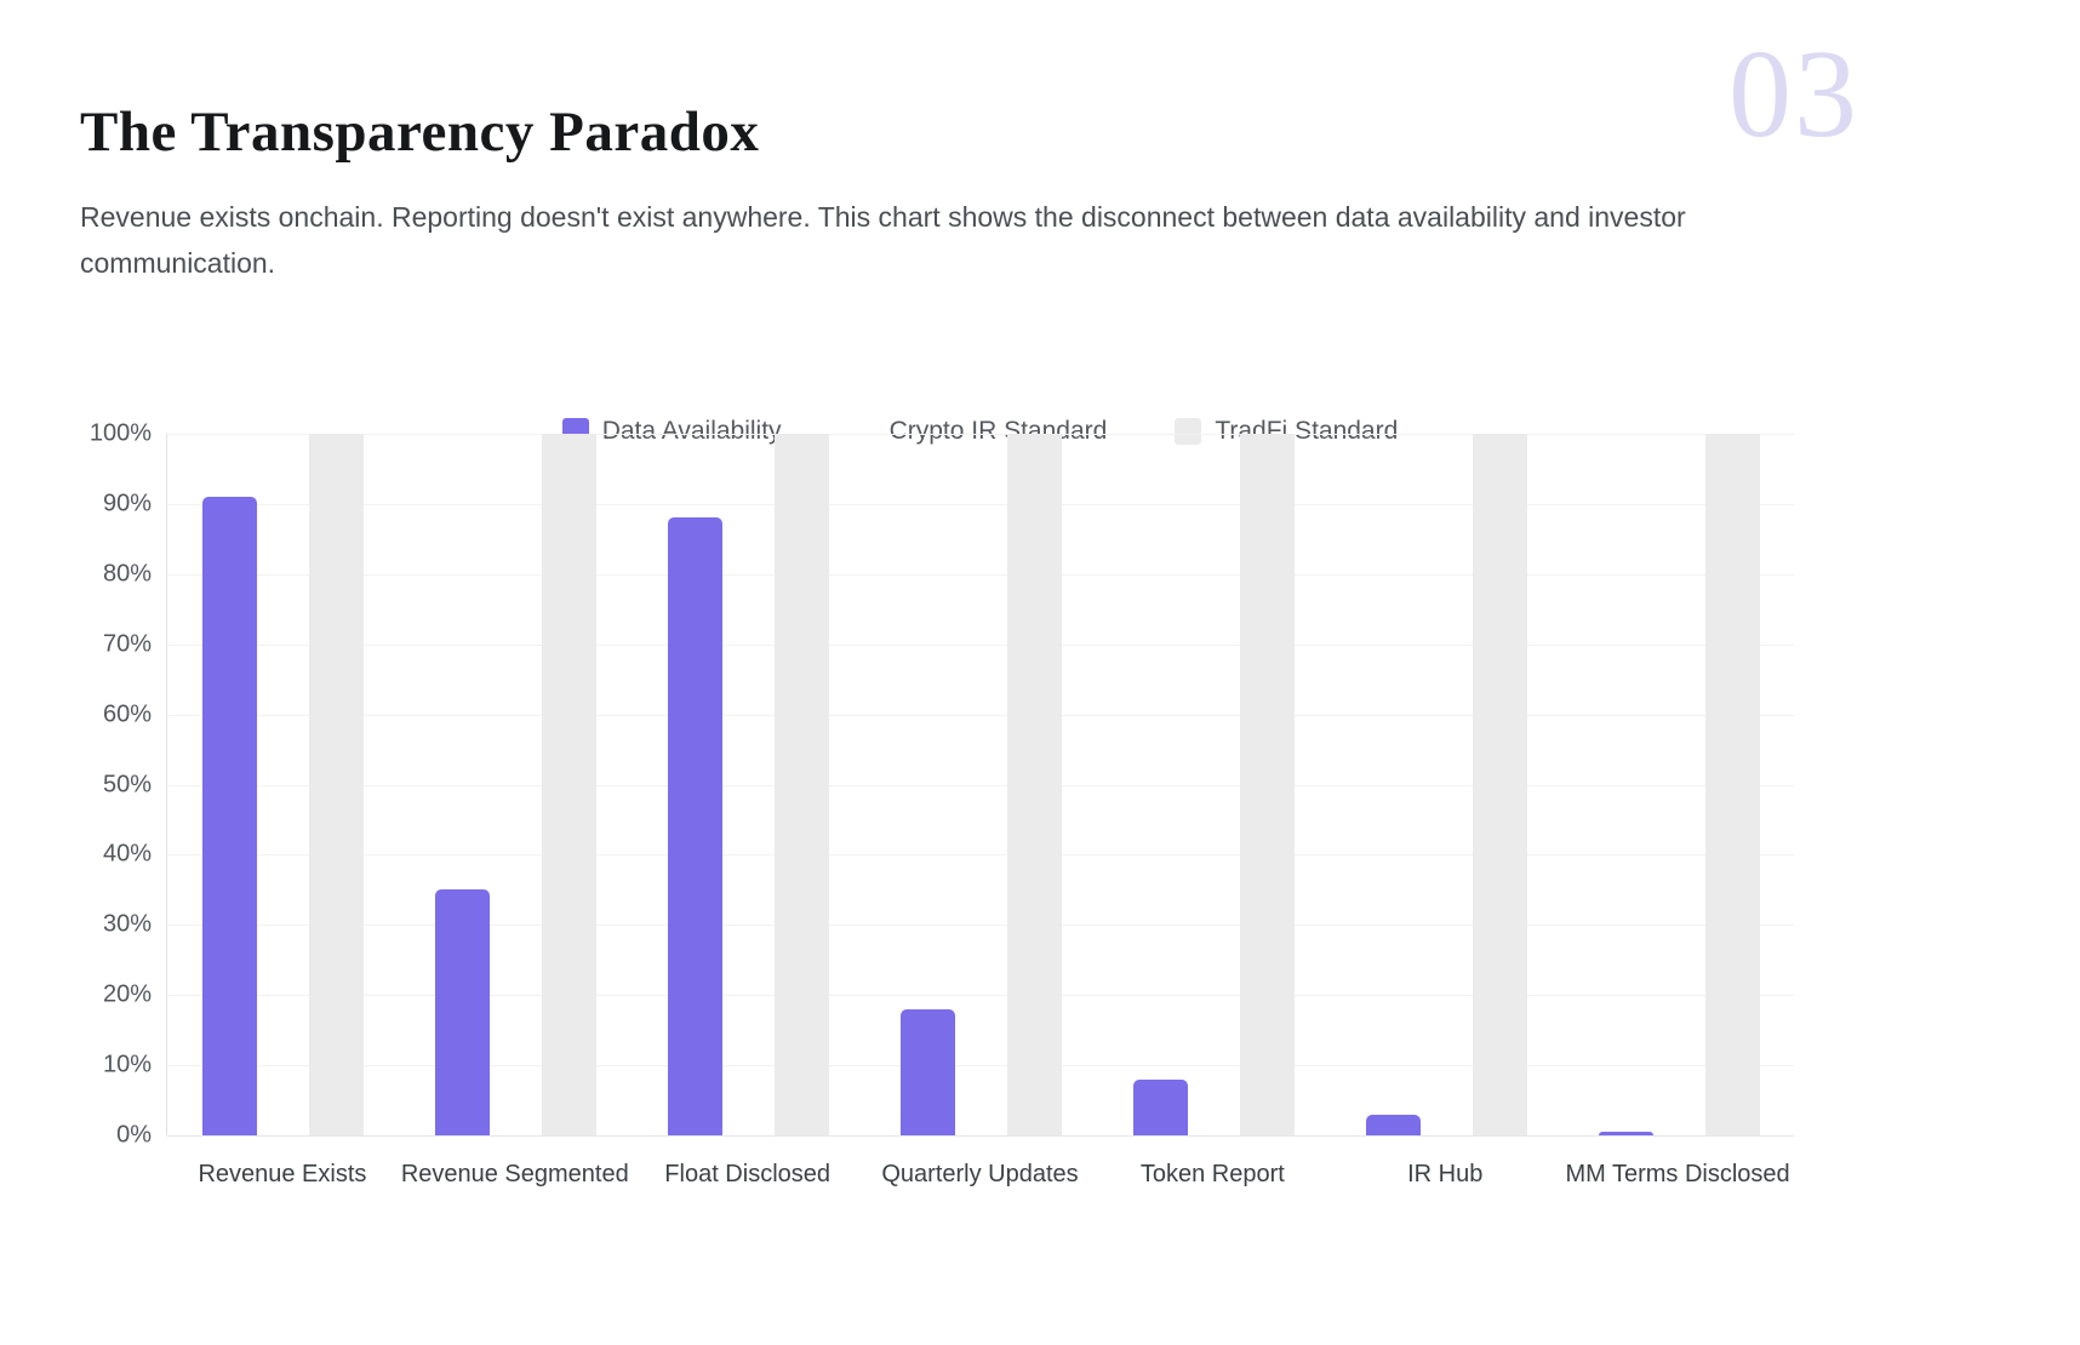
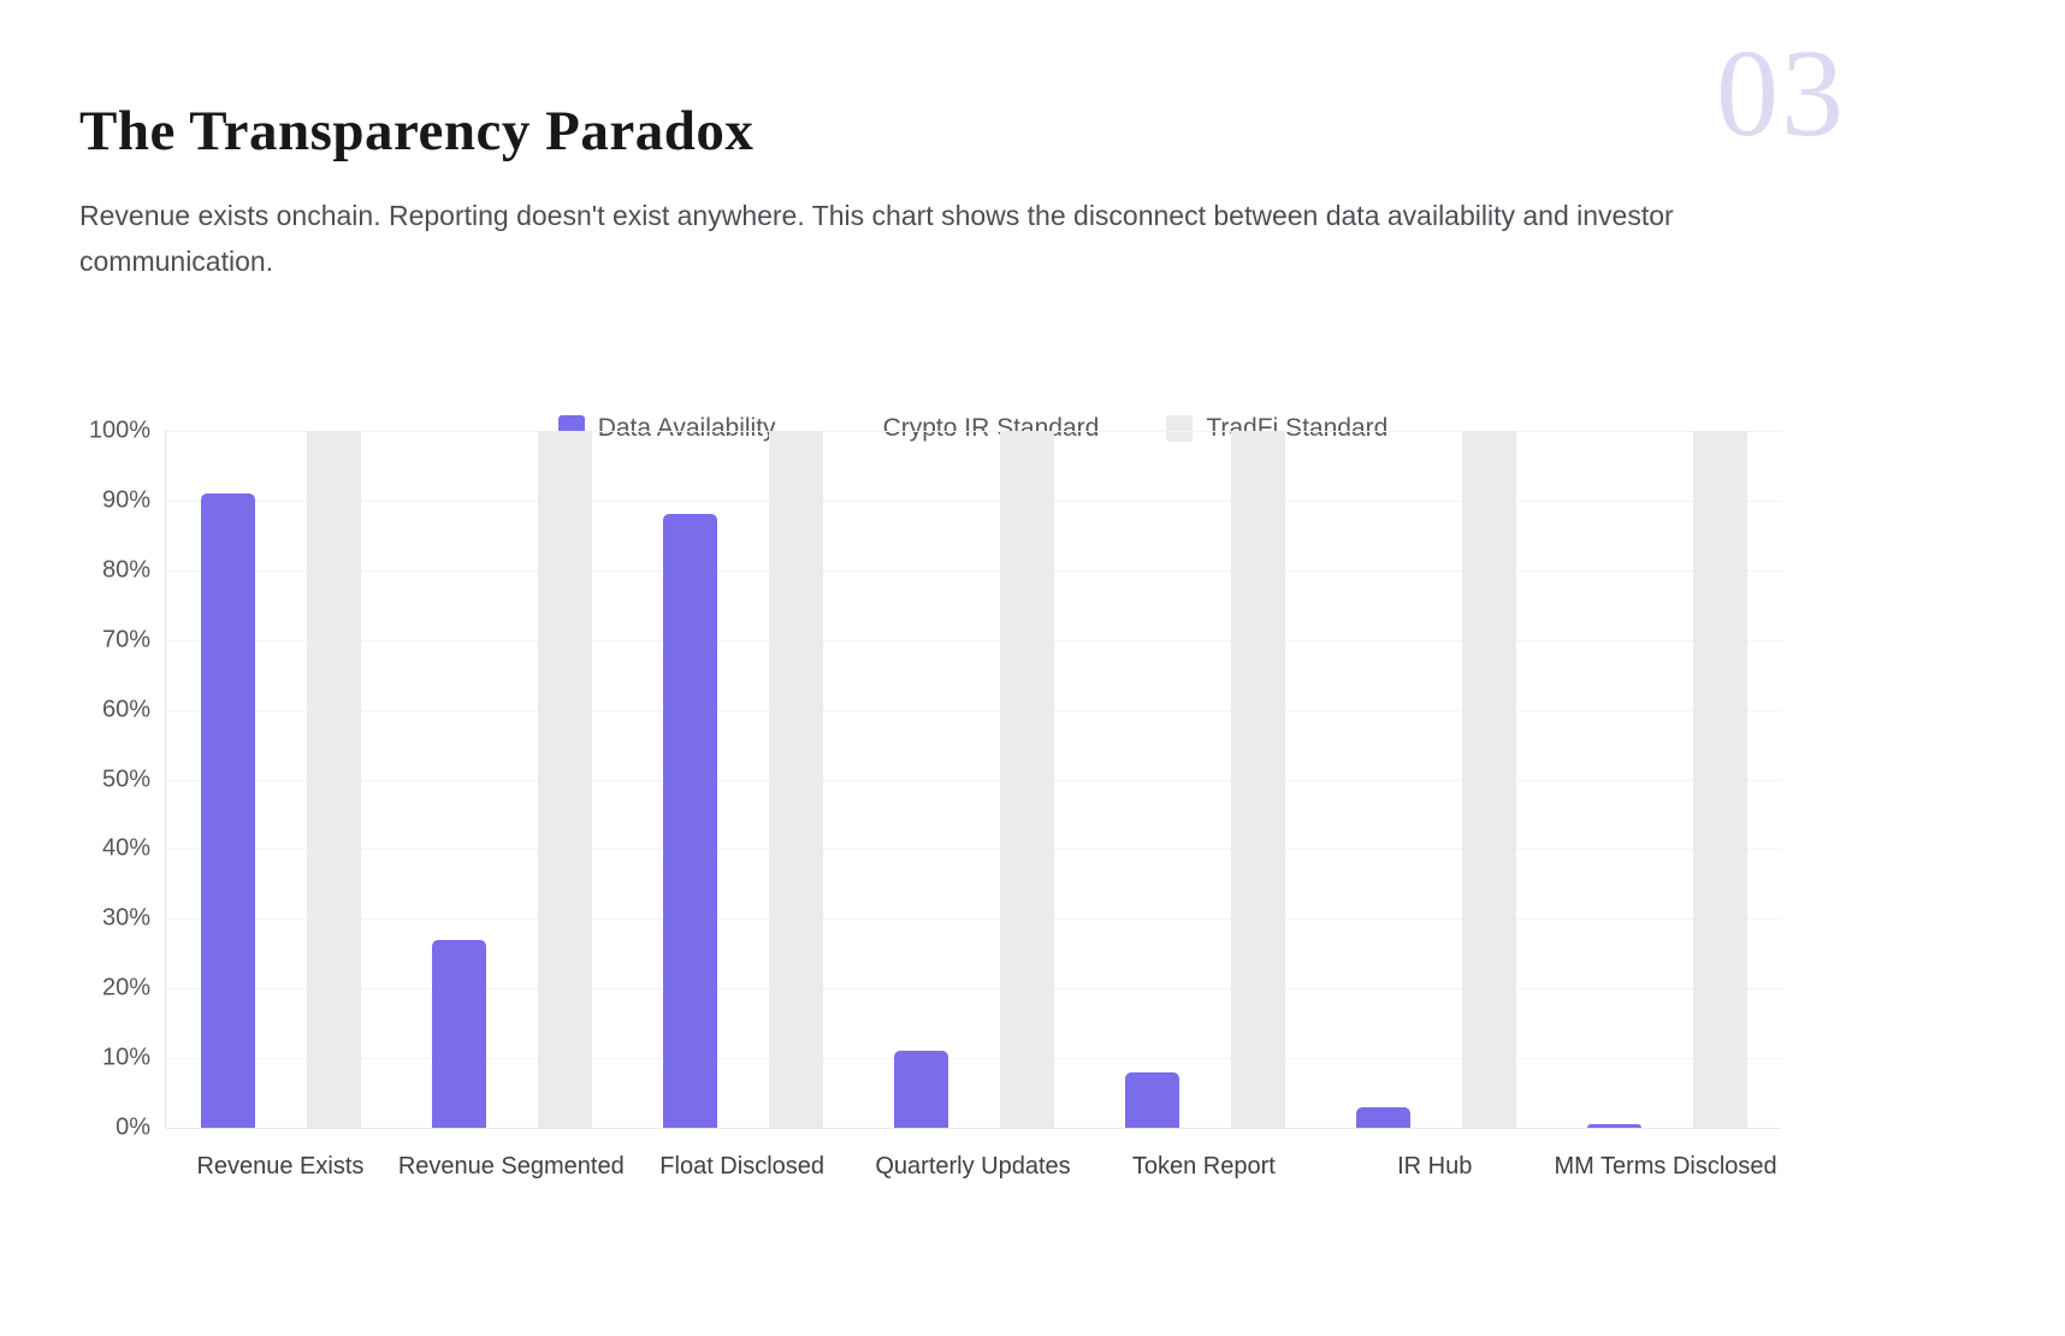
Data Availability/Revenue Segmented: 35% -> 27%
Data Availability/Quarterly Updates: 18% -> 11%
